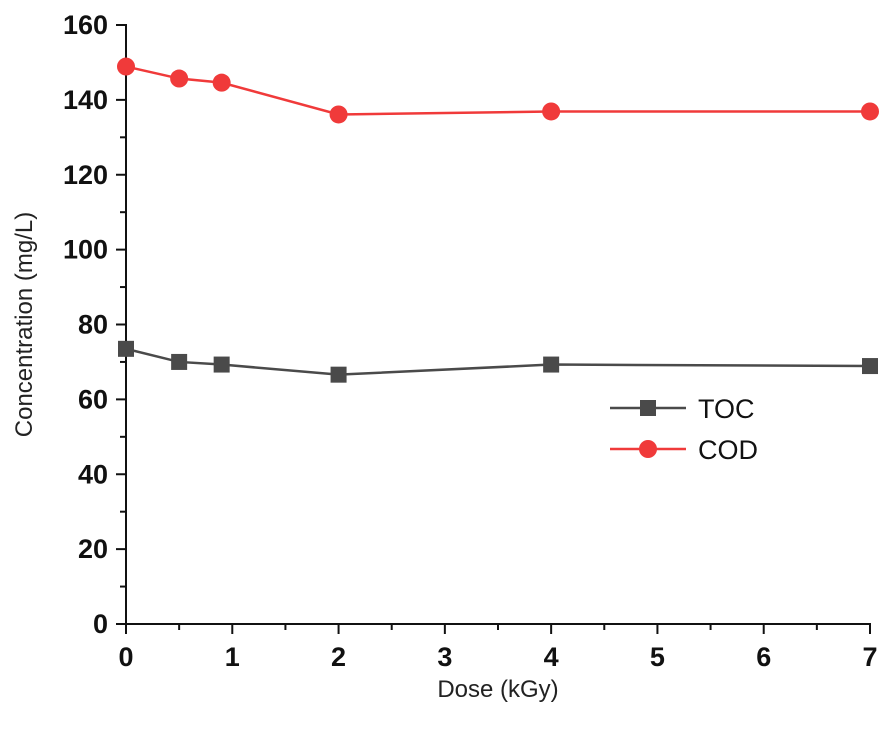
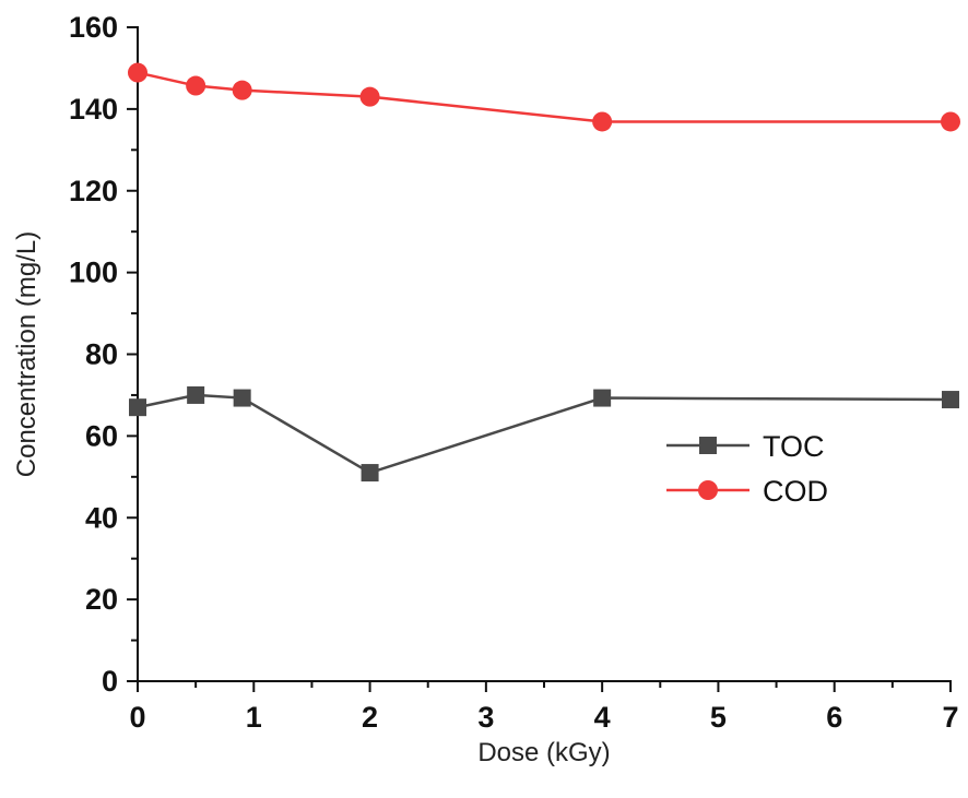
TOC/0: 74 -> 67
TOC/2: 67 -> 51
COD/2: 136 -> 143
